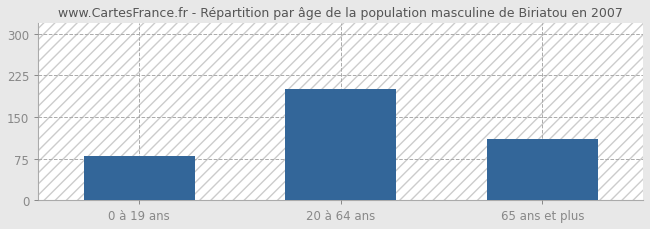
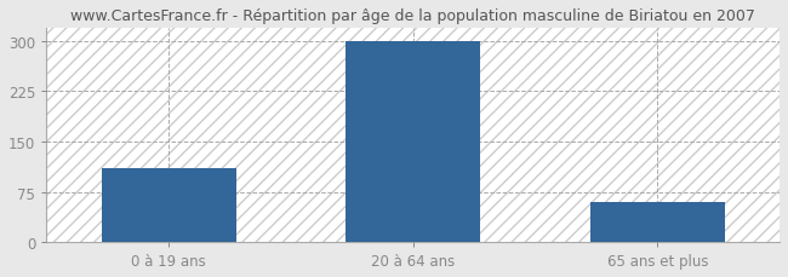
0 à 19 ans: 80 -> 110
20 à 64 ans: 200 -> 300
65 ans et plus: 110 -> 60
